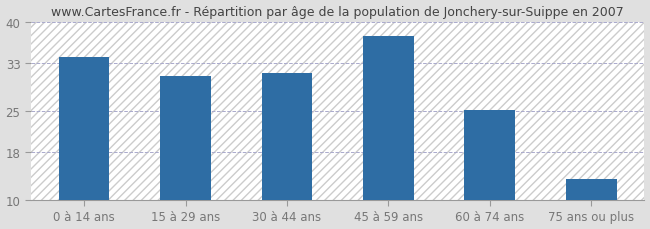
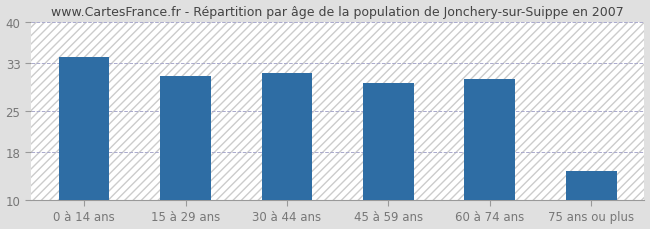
45 à 59 ans: 37.5 -> 29.6
60 à 74 ans: 25.1 -> 30.4
75 ans ou plus: 13.5 -> 14.8
